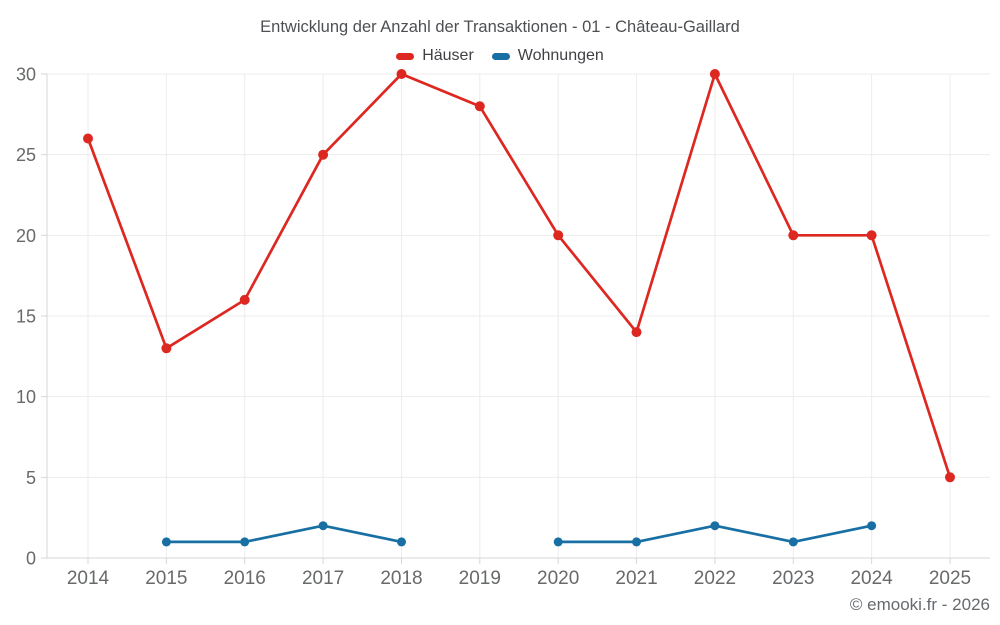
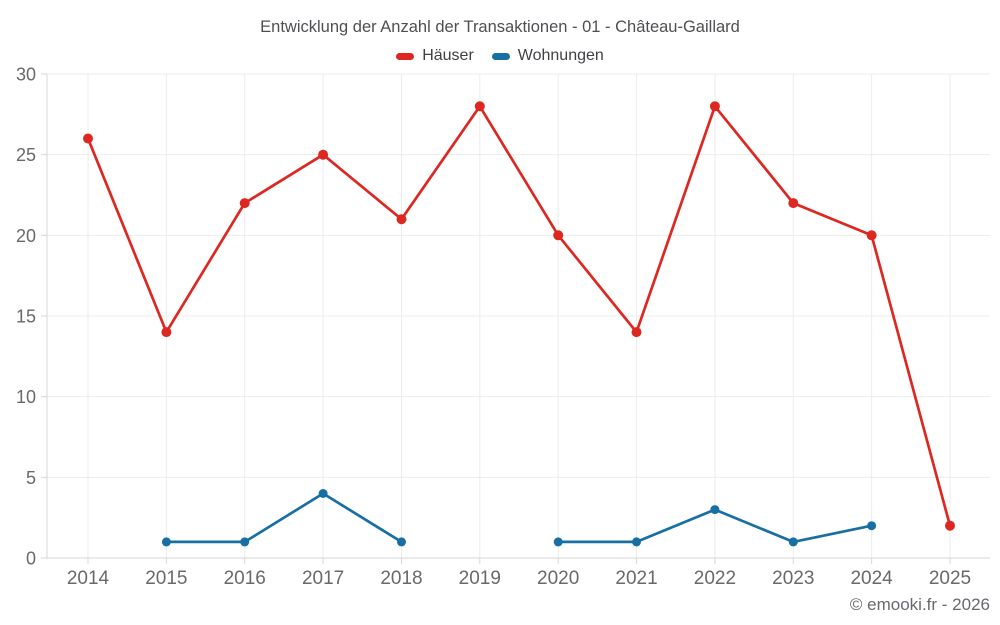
Häuser/2015: 13 -> 14
Häuser/2016: 16 -> 22
Wohnungen/2017: 2 -> 4
Häuser/2018: 30 -> 21
Häuser/2022: 30 -> 28
Wohnungen/2022: 2 -> 3
Häuser/2023: 20 -> 22
Häuser/2025: 5 -> 2
